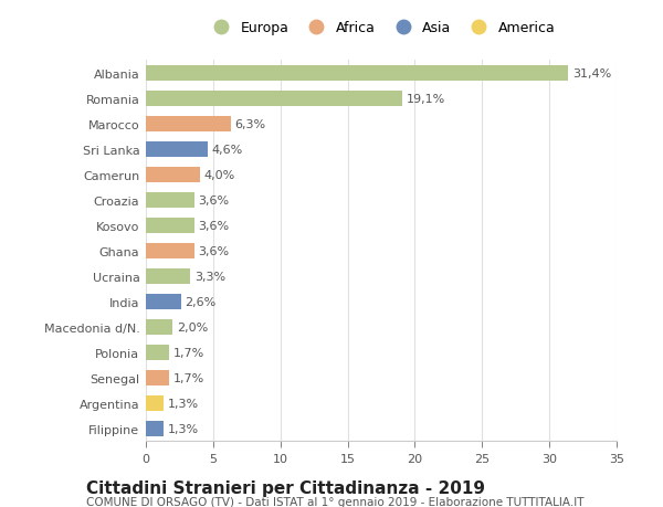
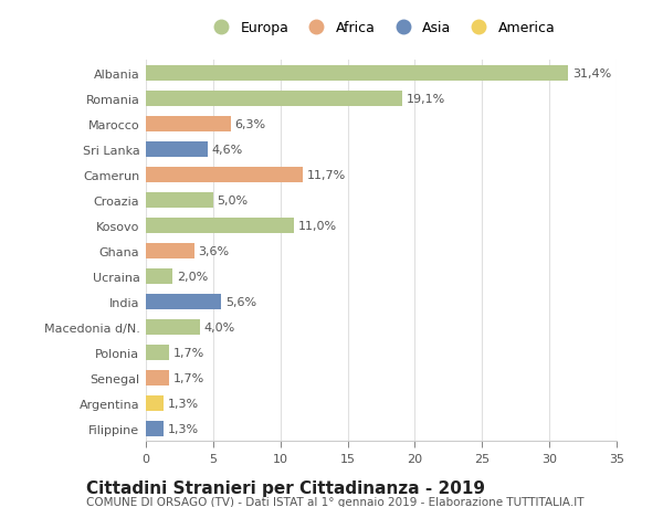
Camerun: 4,0% -> 11,7%
Croazia: 3,6% -> 5,0%
Kosovo: 3,6% -> 11,0%
Ucraina: 3,3% -> 2,0%
India: 2,6% -> 5,6%
Macedonia d/N.: 2,0% -> 4,0%
